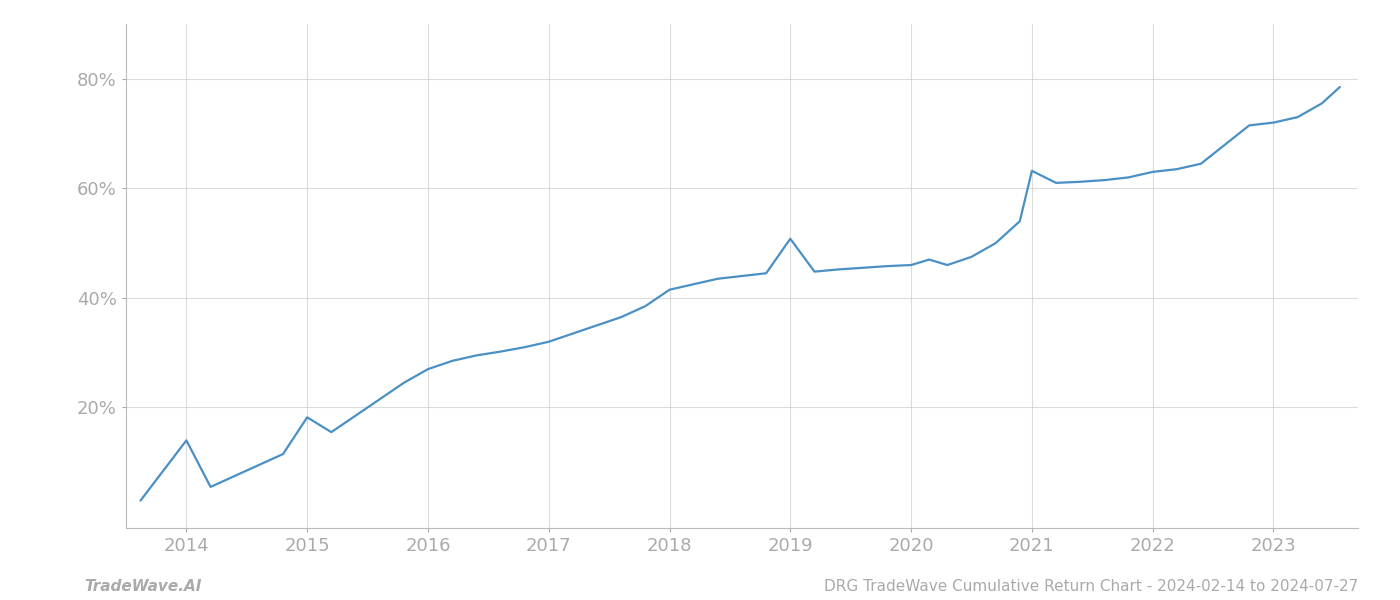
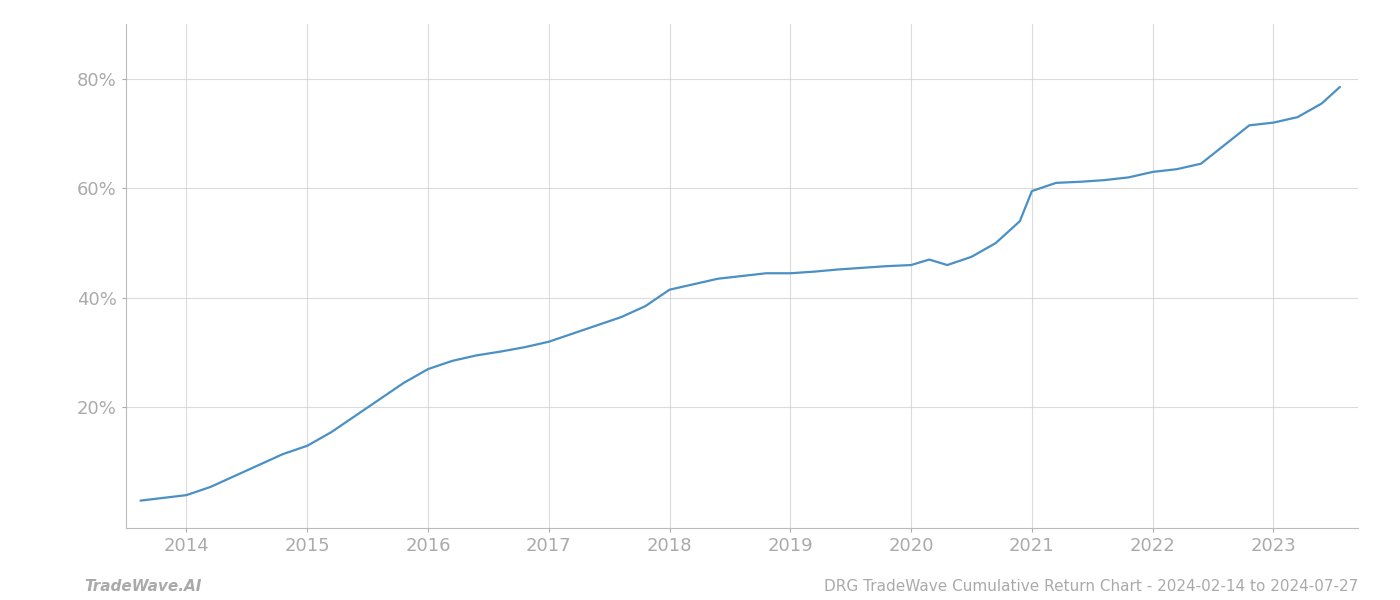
2014: 14.0% -> 4.0%
2015: 18.2% -> 13.0%
2019: 50.8% -> 44.5%
2021: 63.2% -> 59.5%
